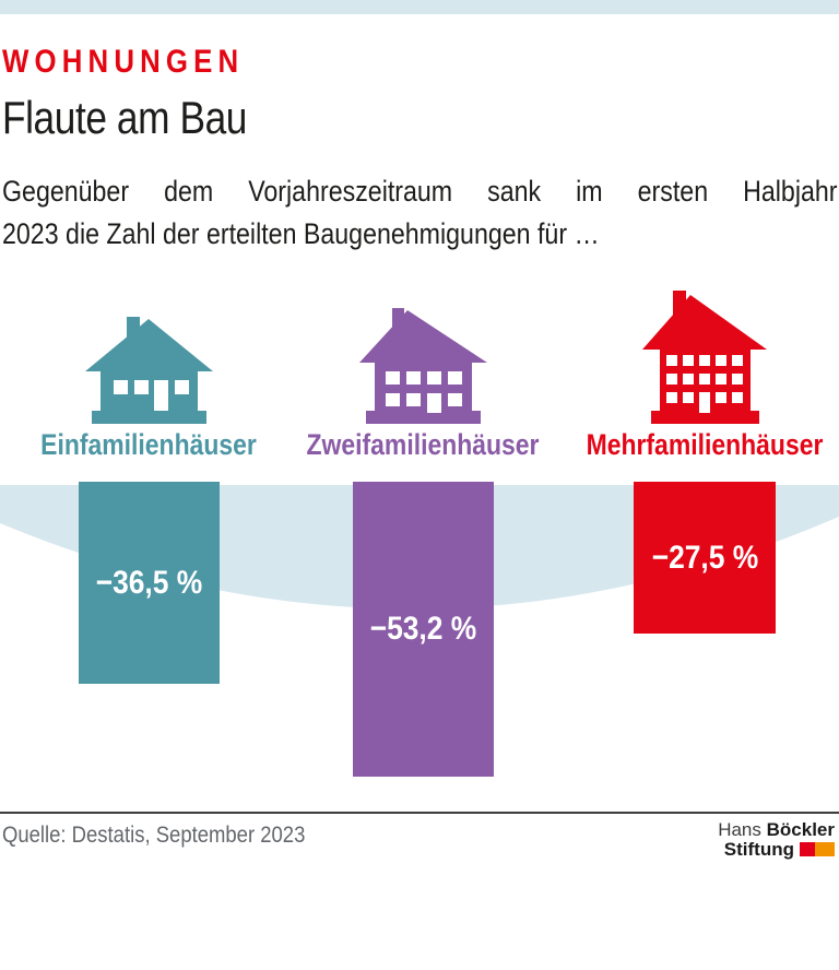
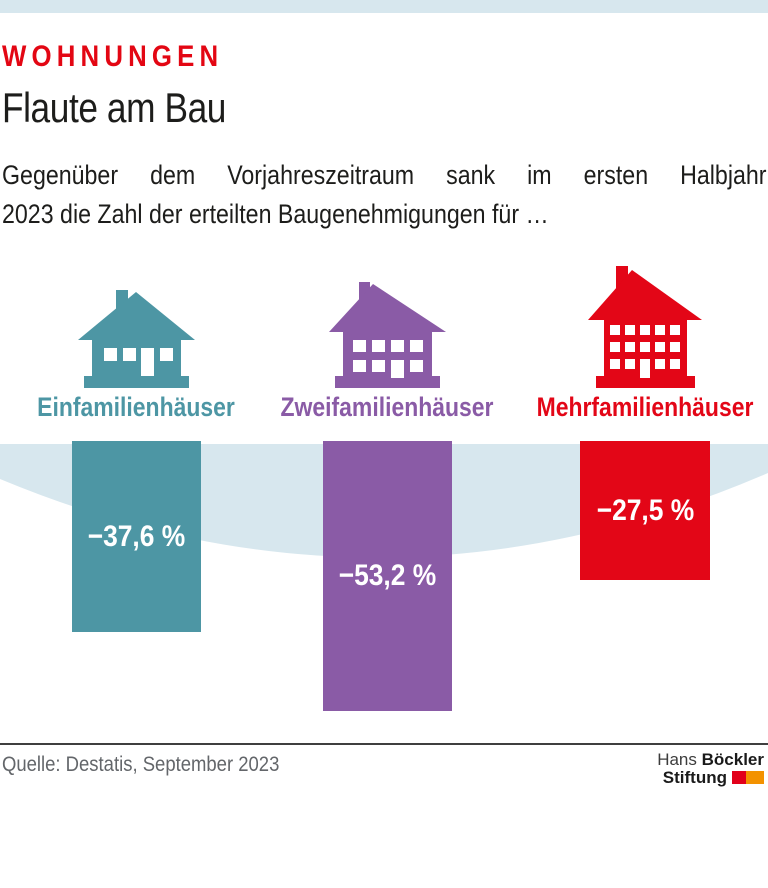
Einfamilienhäuser: −36,5 -> −37,6
